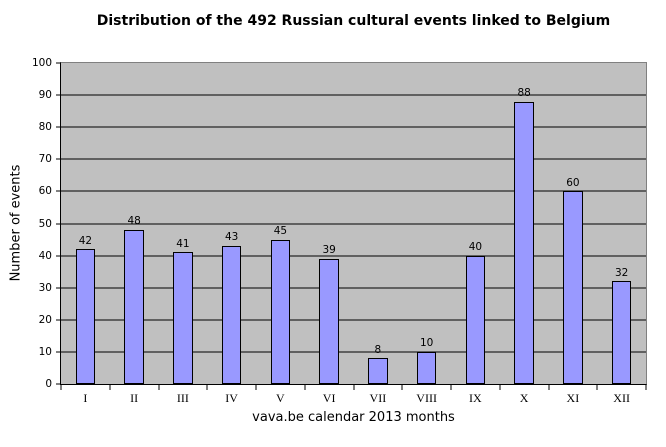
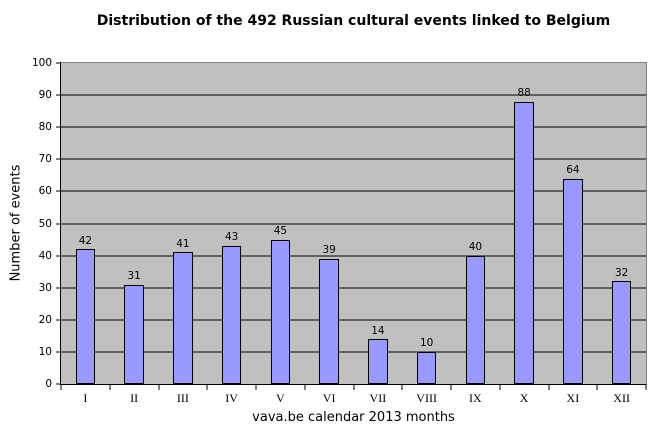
II: 48 -> 31
VII: 8 -> 14
XI: 60 -> 64
